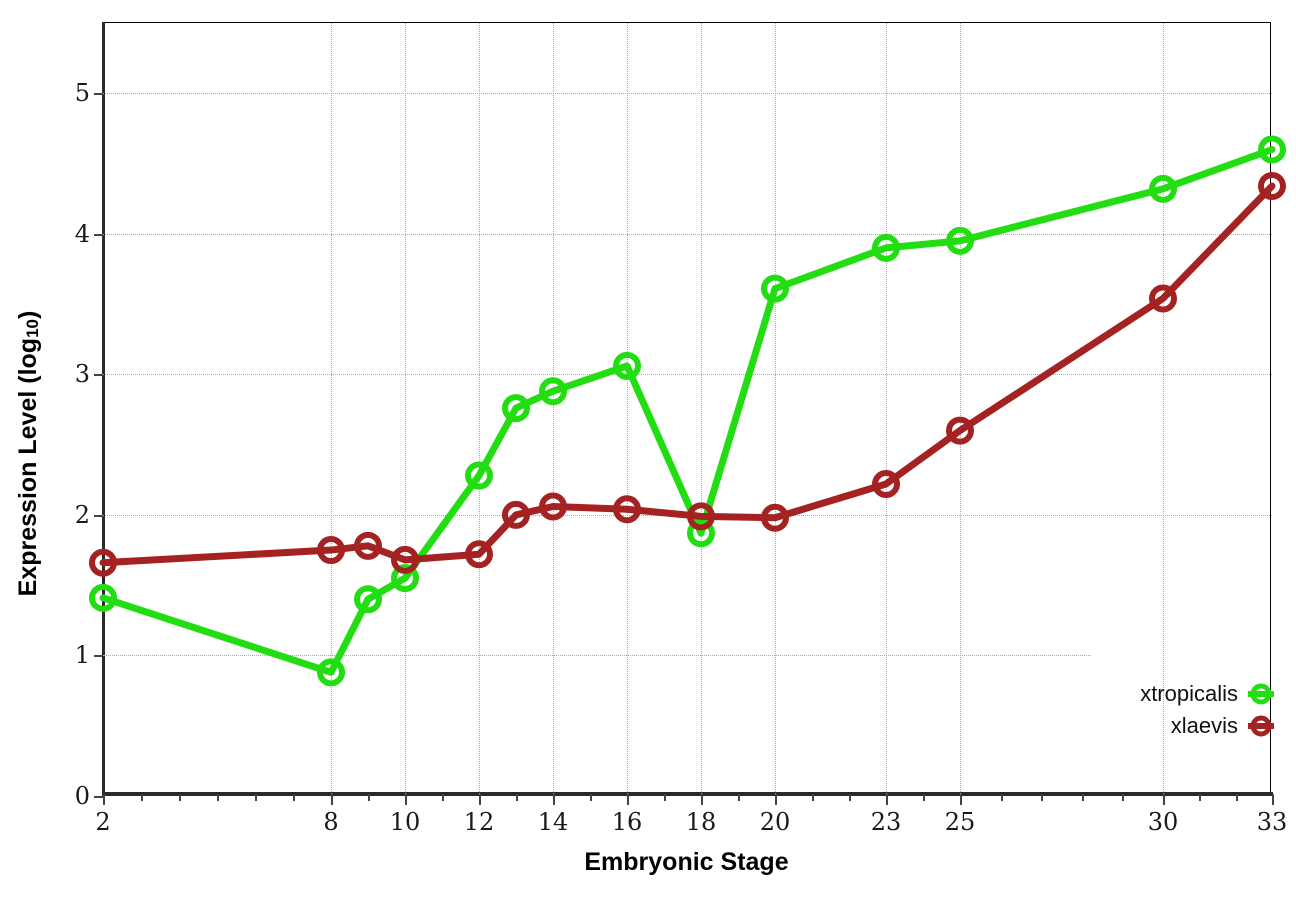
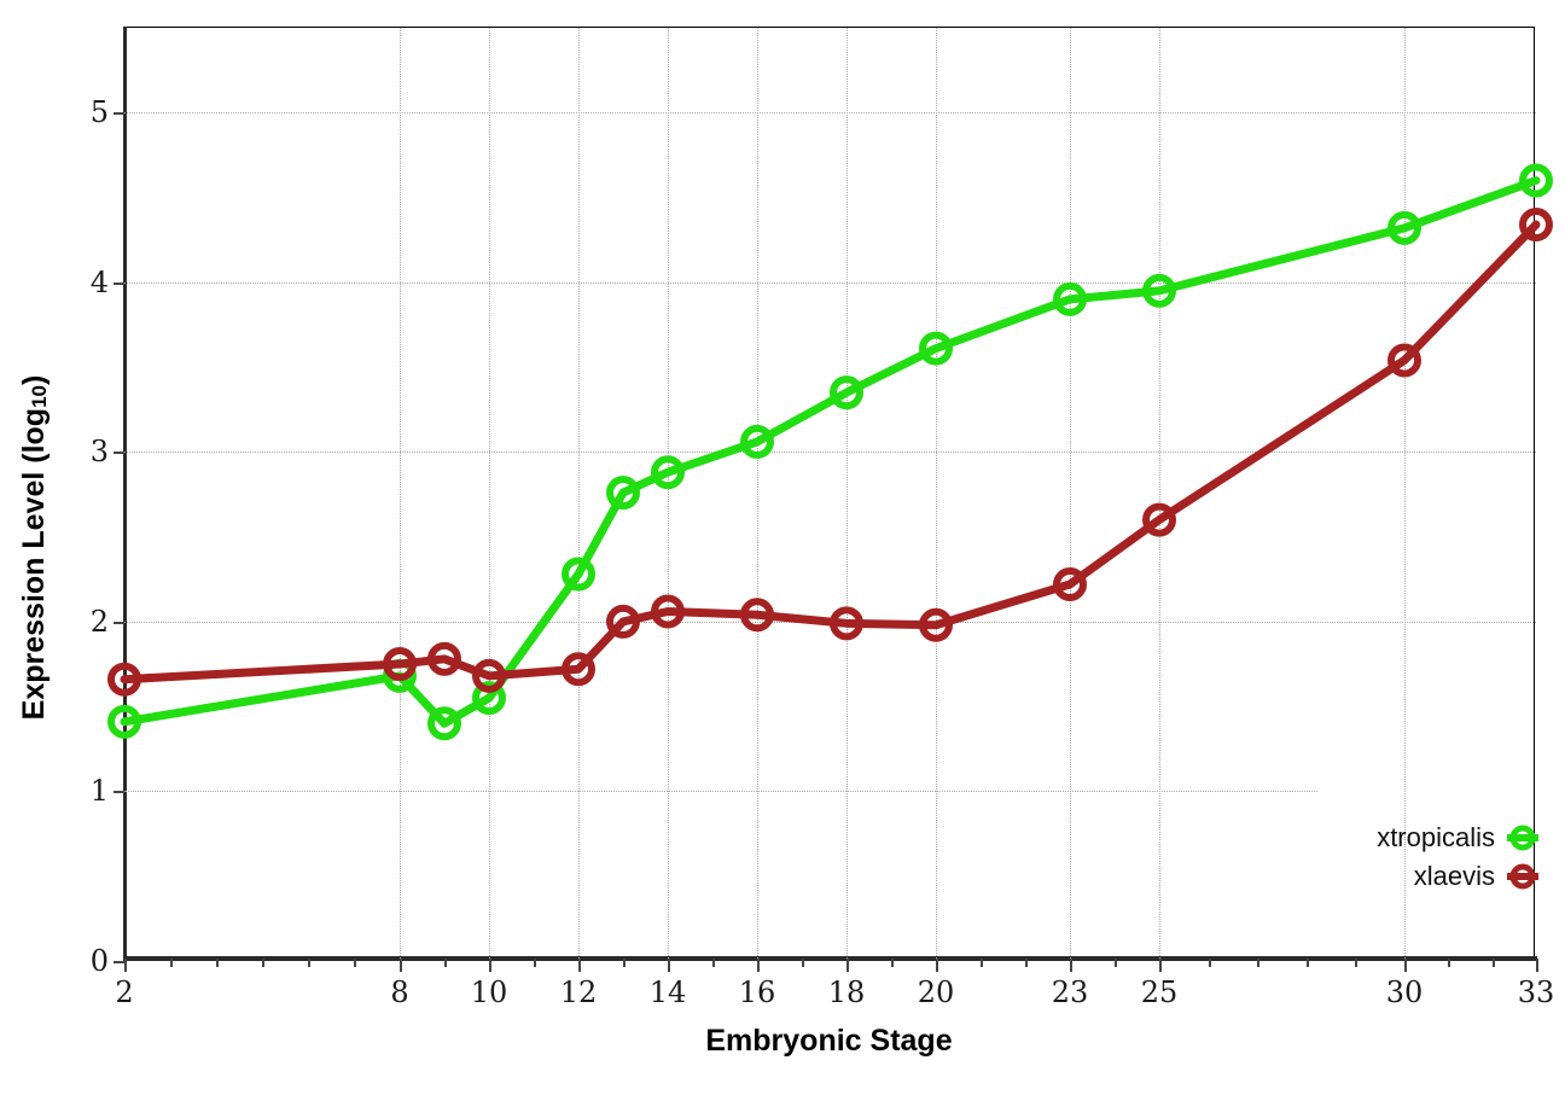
xtropicalis/8: 0.88 -> 1.68
xtropicalis/18: 1.87 -> 3.35
